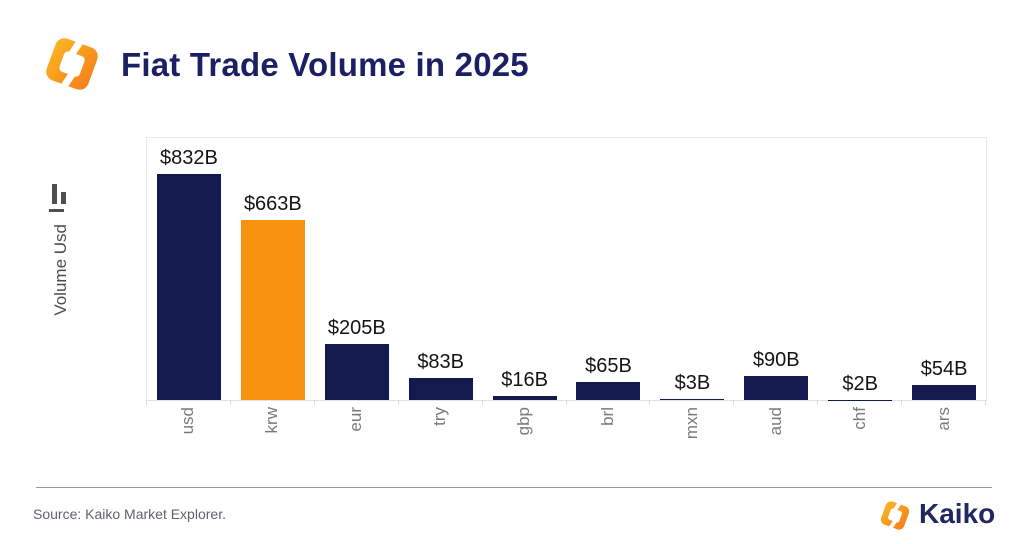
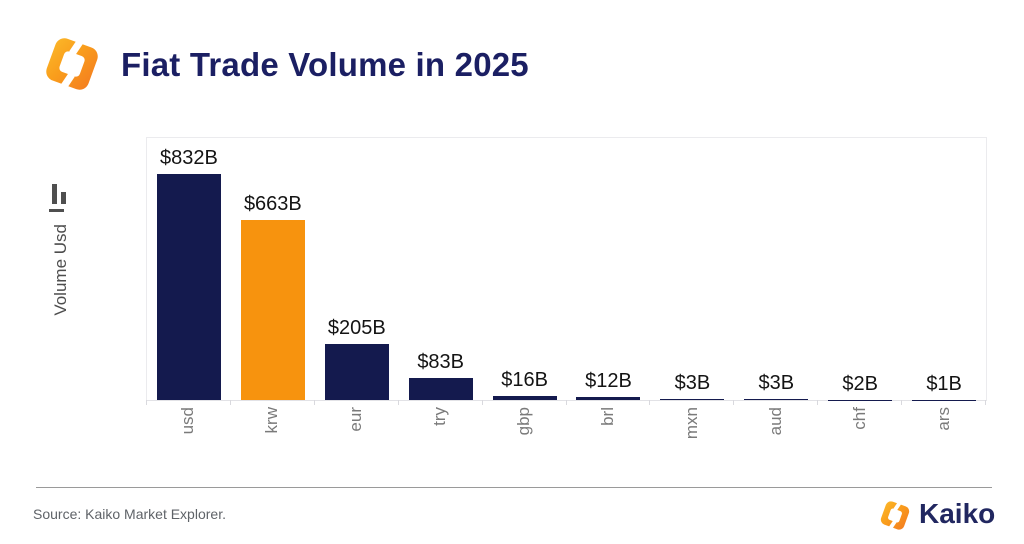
brl: $65B -> $12B
aud: $90B -> $3B
ars: $54B -> $1B
